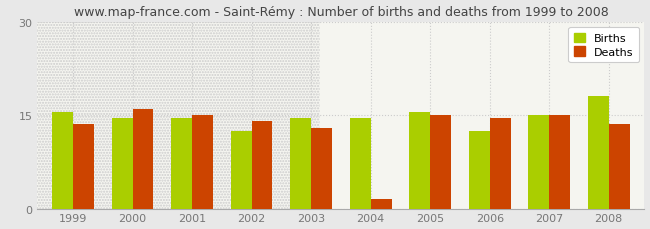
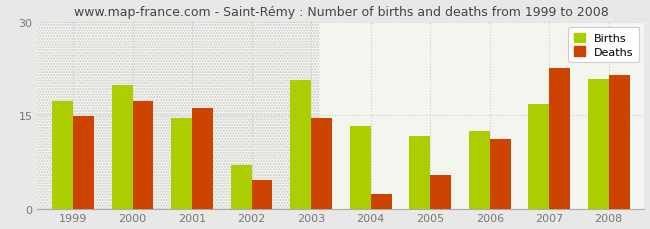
Births/1999: 15.5 -> 17.2
Deaths/1999: 13.5 -> 14.8
Births/2000: 14.5 -> 19.8
Deaths/2000: 16.0 -> 17.2
Deaths/2001: 15.0 -> 16.2
Births/2002: 12.5 -> 7.0
Deaths/2002: 14.0 -> 4.6
Births/2003: 14.5 -> 20.6
Deaths/2003: 13.0 -> 14.6
Births/2004: 14.5 -> 13.2
Deaths/2004: 1.5 -> 2.4
Births/2005: 15.5 -> 11.6
Deaths/2005: 15.0 -> 5.4
Deaths/2006: 14.5 -> 11.2
Births/2007: 15.0 -> 16.8
Deaths/2007: 15.0 -> 22.6
Births/2008: 18.0 -> 20.8
Deaths/2008: 13.5 -> 21.4
